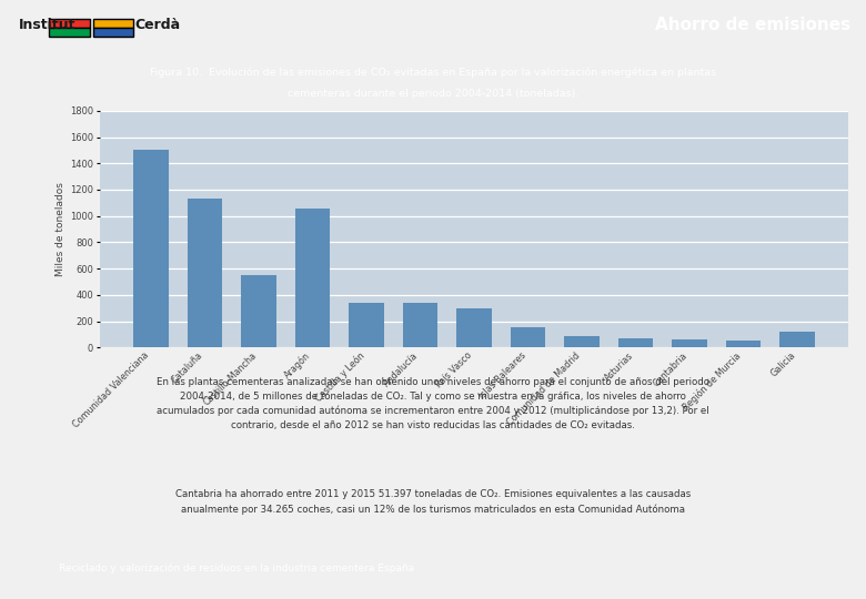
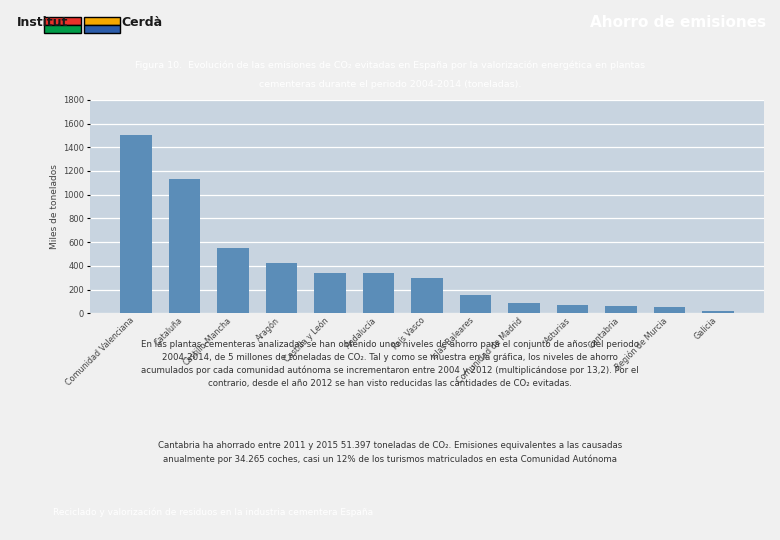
Aragón: 1060 -> 420
Galicia: 120 -> 20
